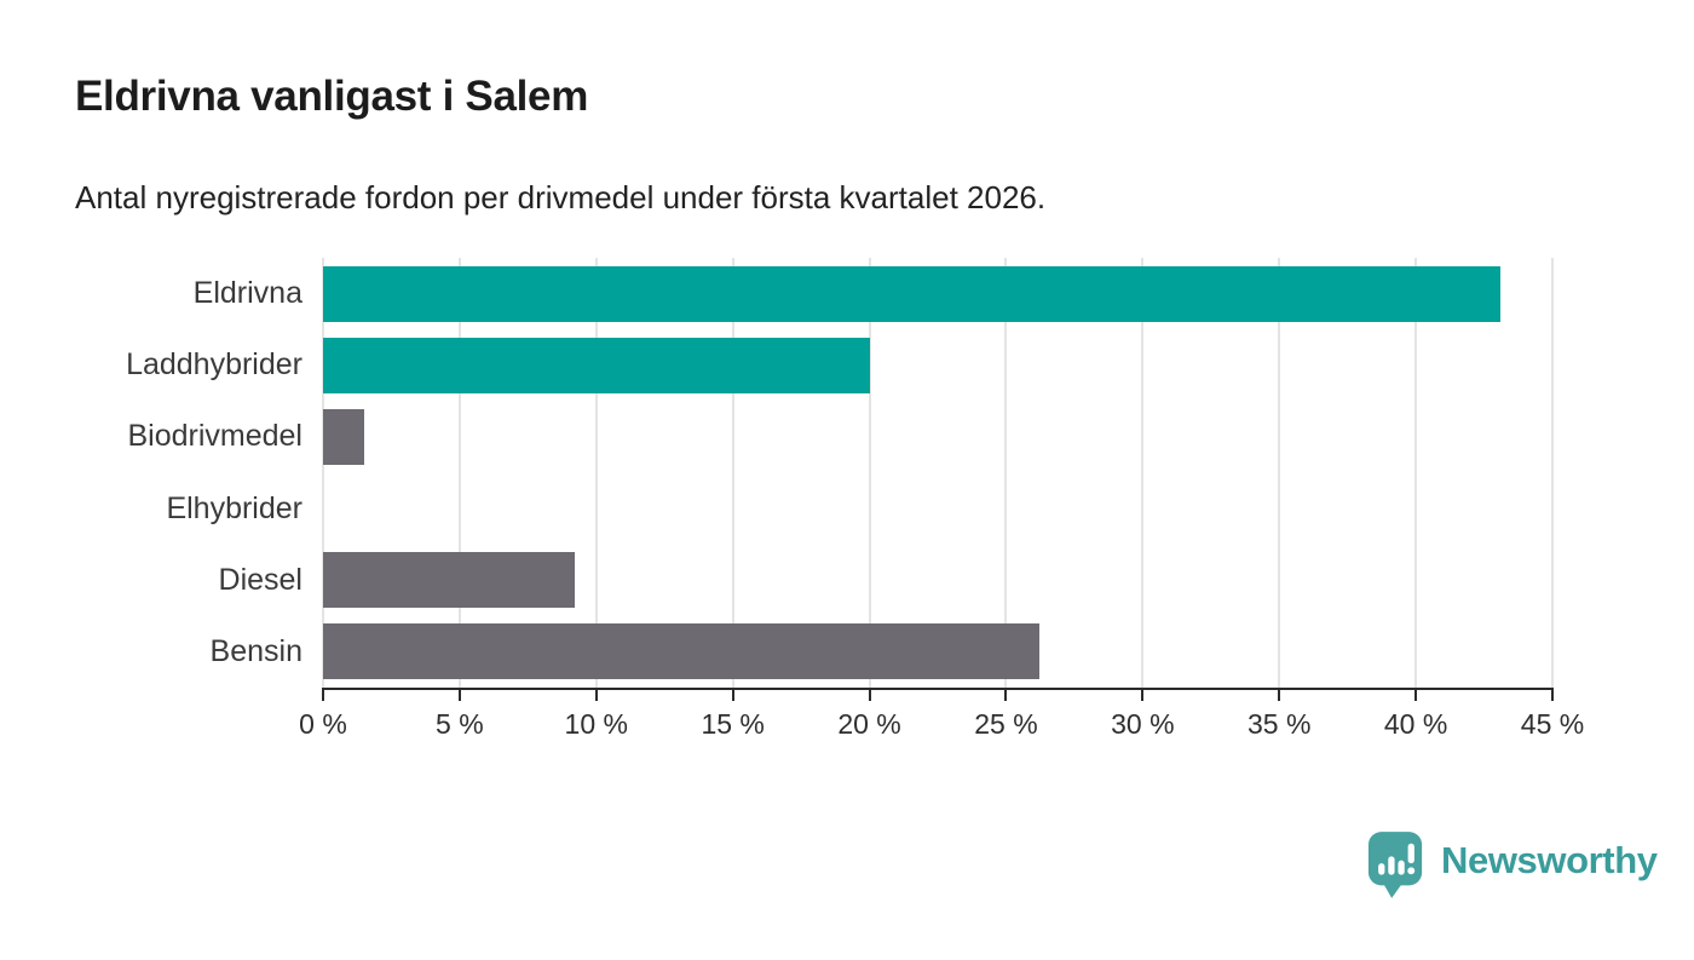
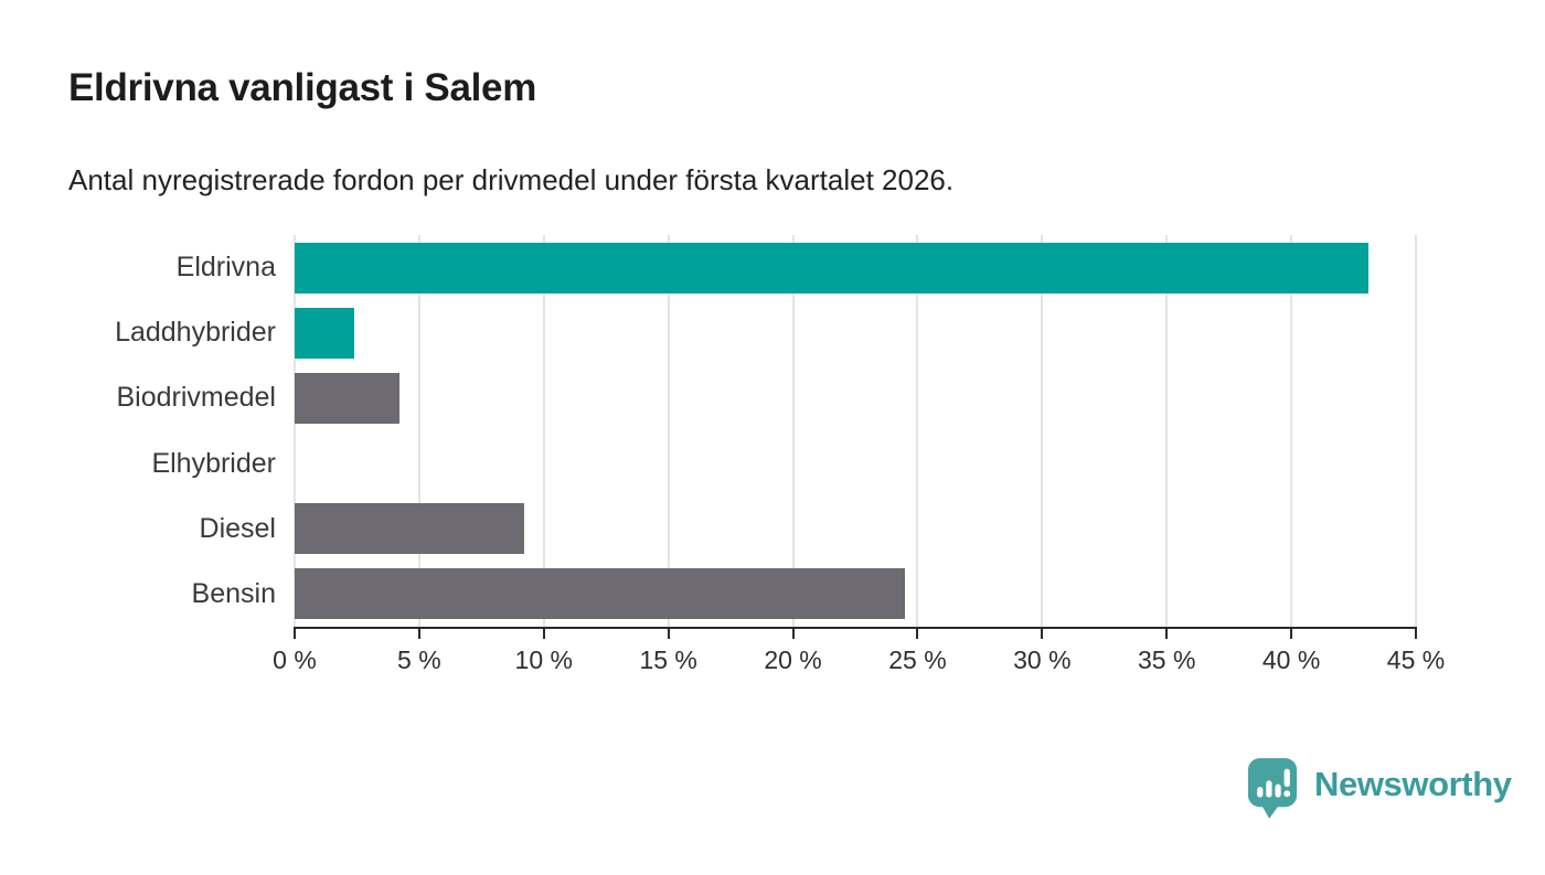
Laddhybrider: 20.0% -> 2.4%
Biodrivmedel: 1.5% -> 4.2%
Bensin: 26.2% -> 24.5%
